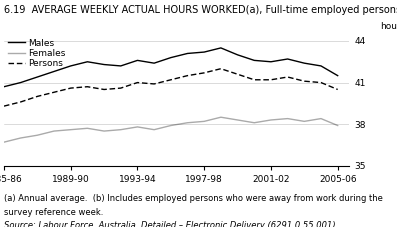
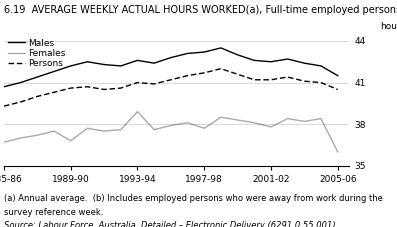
Females/1989-90: 37.6 -> 36.8
Females/1993-94: 37.8 -> 38.9
Females/1997-98: 38.2 -> 37.7
Females/2001-02: 38.3 -> 37.8
Females/2005-06: 37.9 -> 36.0
